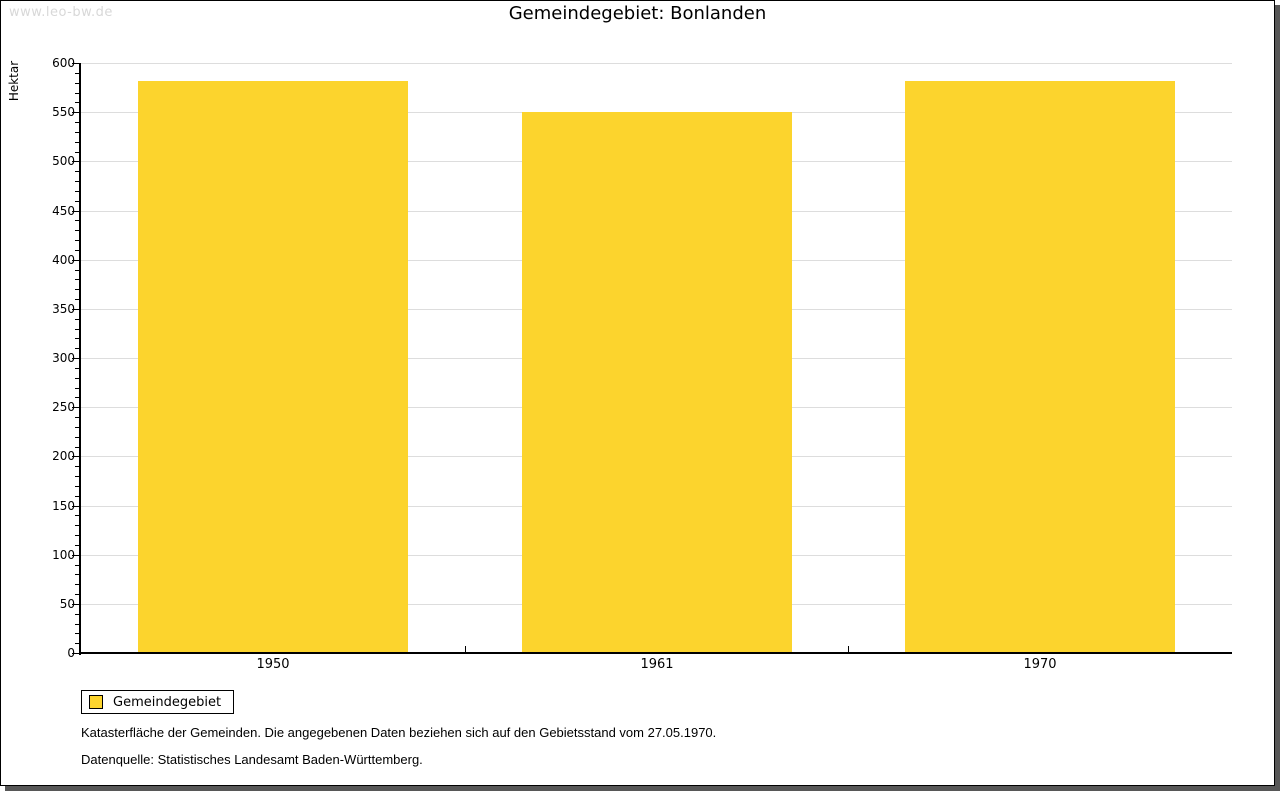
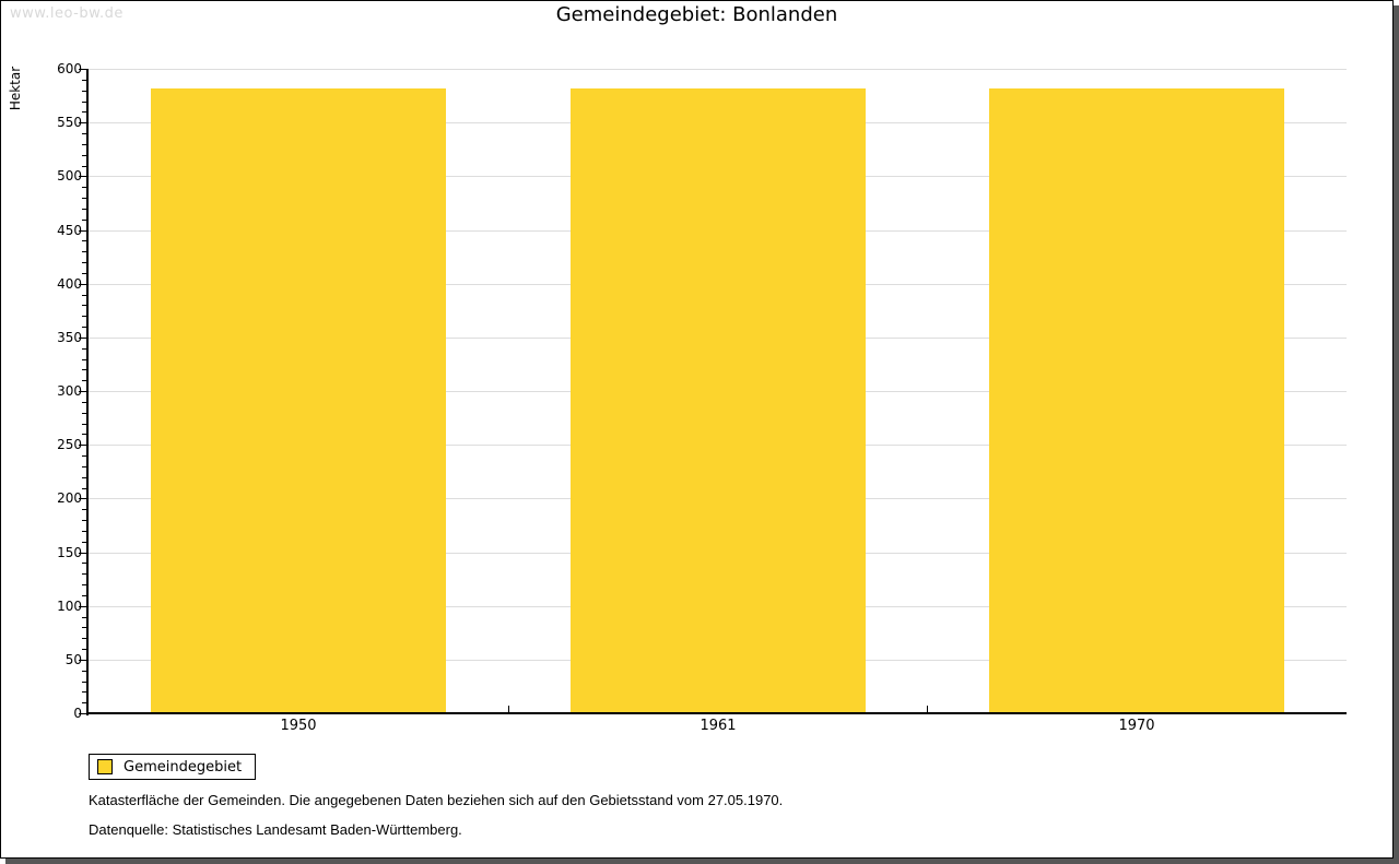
1961: 550 -> 580
